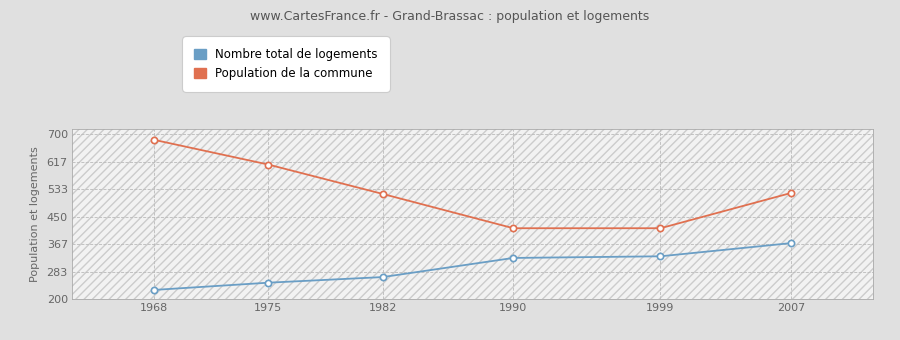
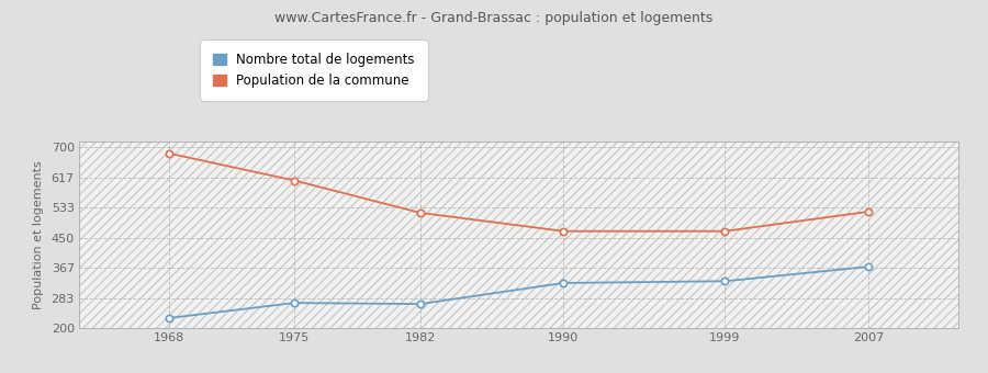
Nombre total de logements/1975: 250 -> 270
Population de la commune/1990: 415 -> 468
Population de la commune/1999: 415 -> 468
